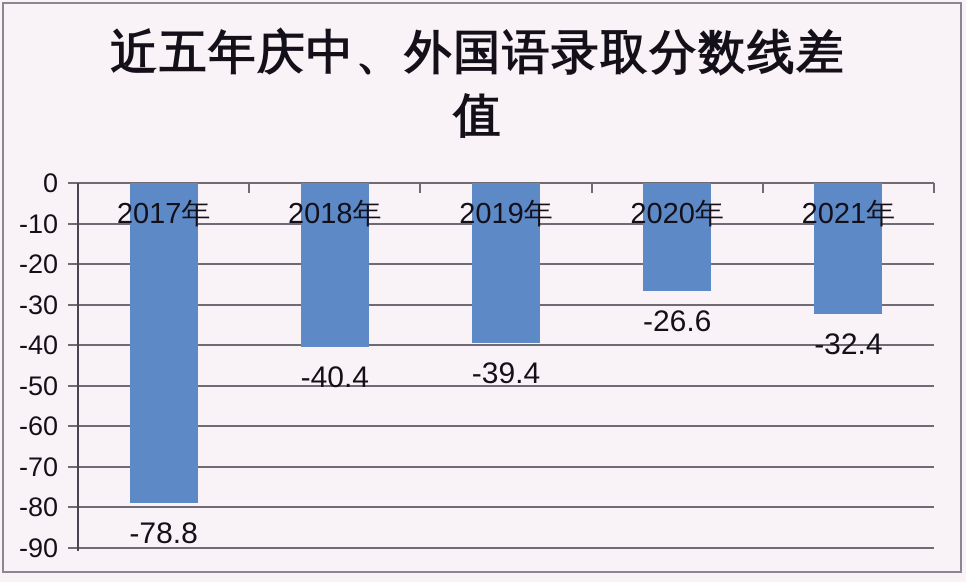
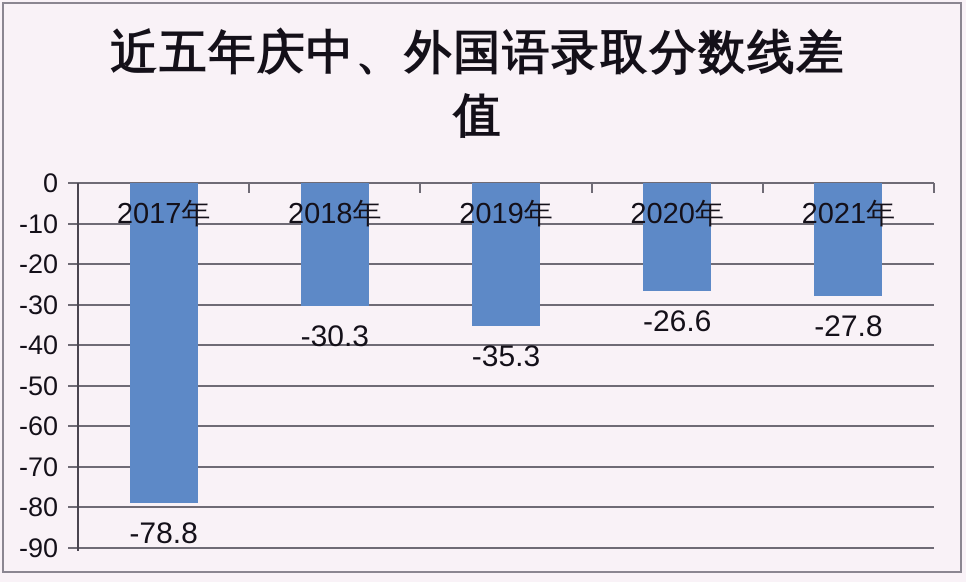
2018年: -40.4 -> -30.3
2019年: -39.4 -> -35.3
2021年: -32.4 -> -27.8
